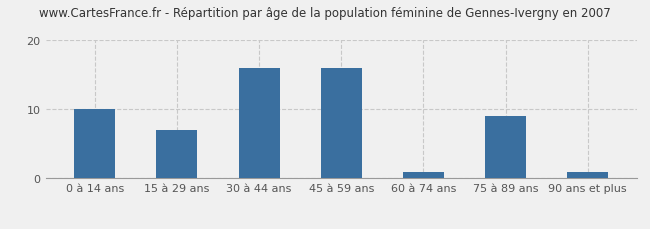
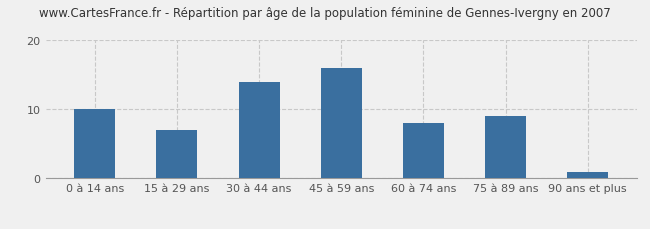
30 à 44 ans: 16 -> 14
60 à 74 ans: 1 -> 8
